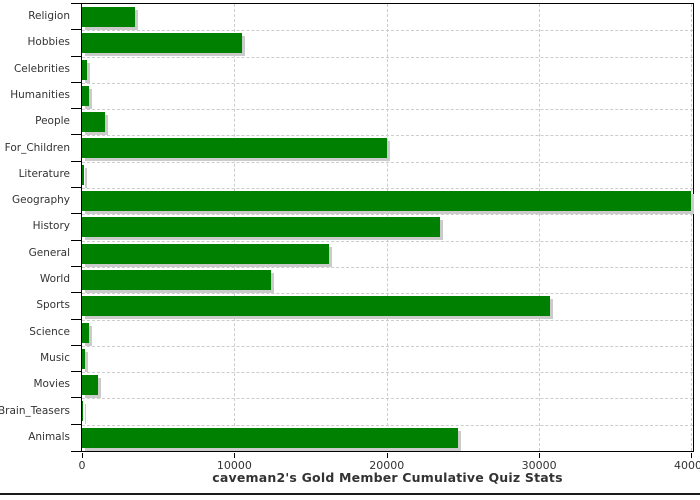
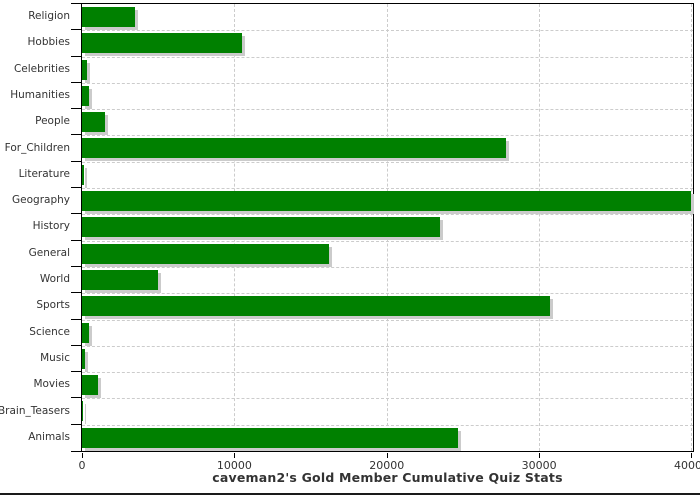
For_Children: 20000 -> 27800
World: 12400 -> 5000
